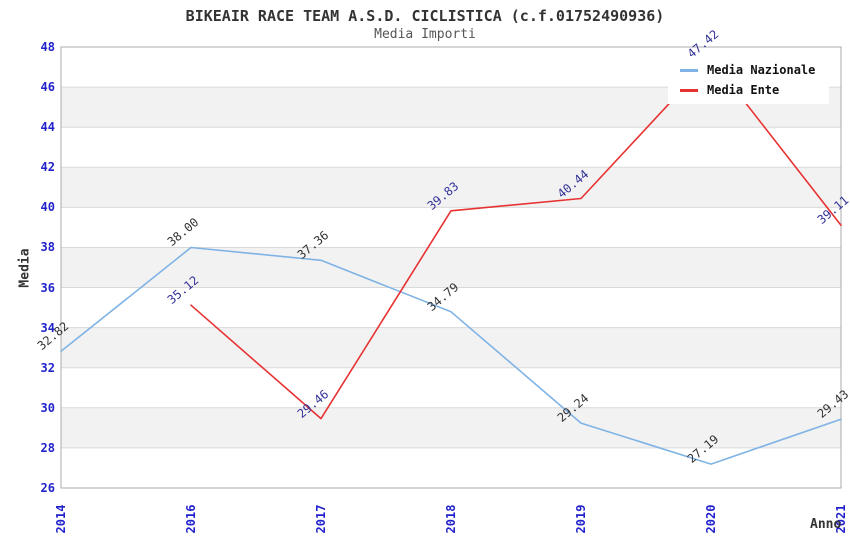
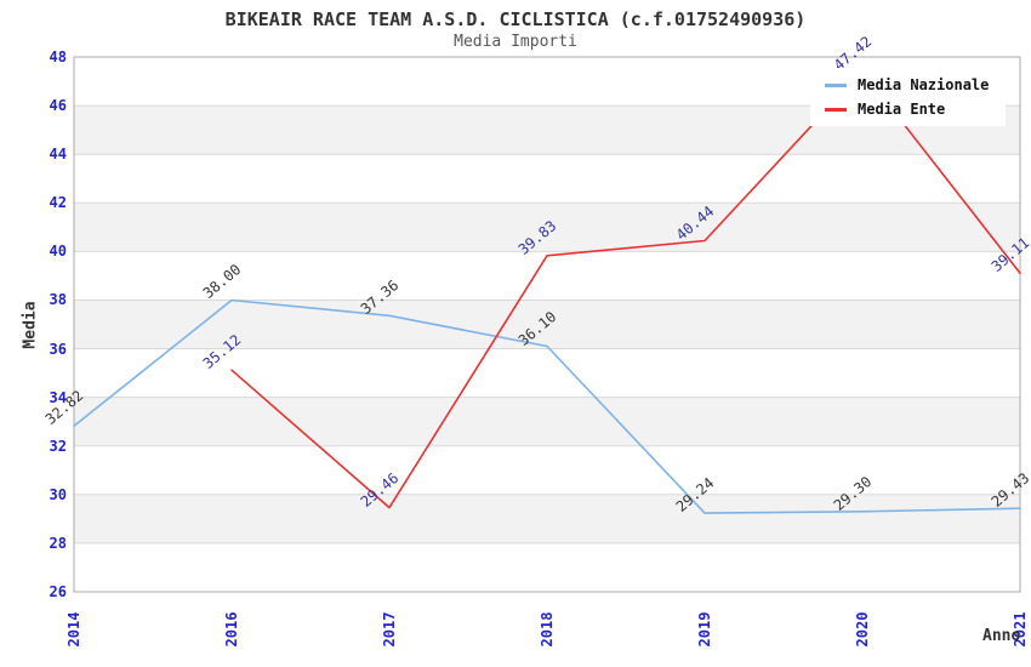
Media Nazionale/2018: 34.79 -> 36.10
Media Nazionale/2020: 27.19 -> 29.30
